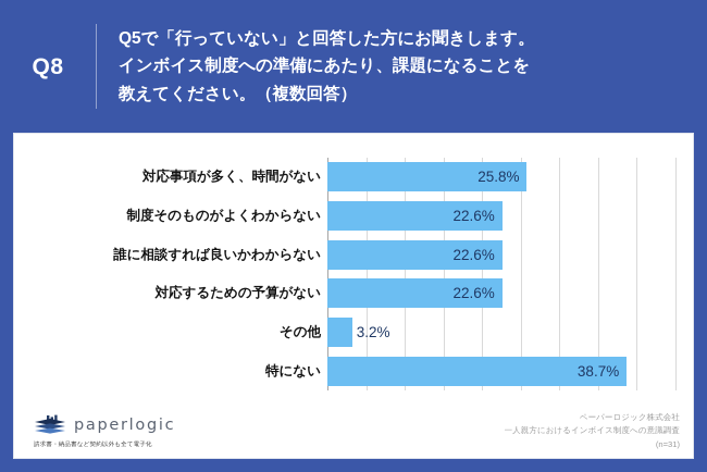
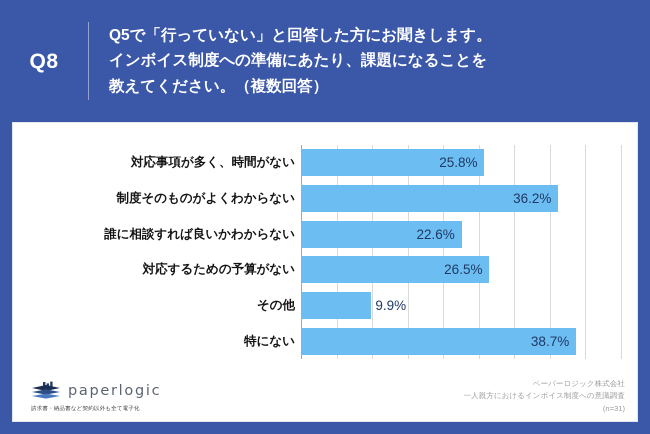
制度そのものがよくわからない: 22.6% -> 36.2%
対応するための予算がない: 22.6% -> 26.5%
その他: 3.2% -> 9.9%
